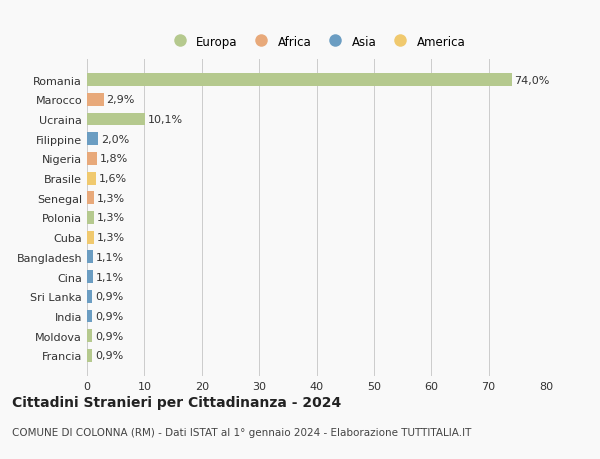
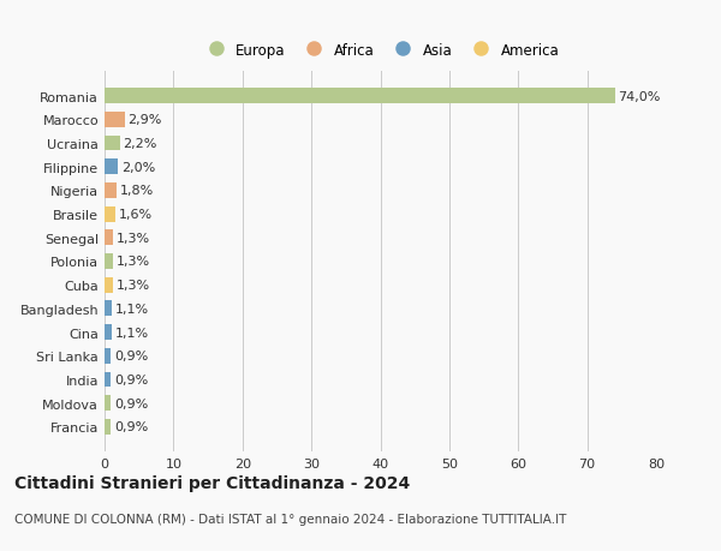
Ucraina: 10,1% -> 2,2%
